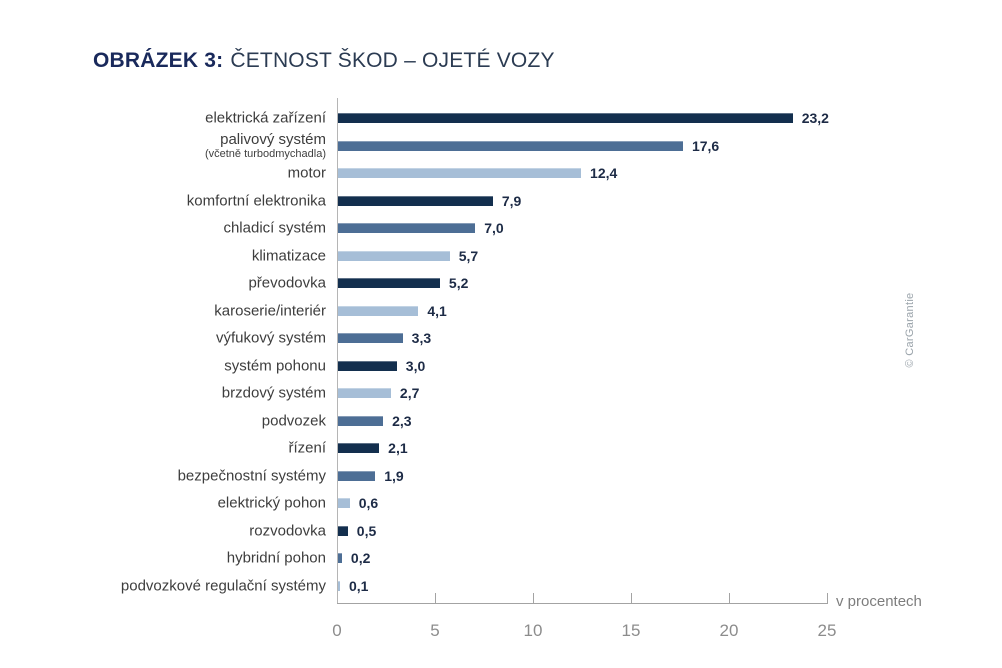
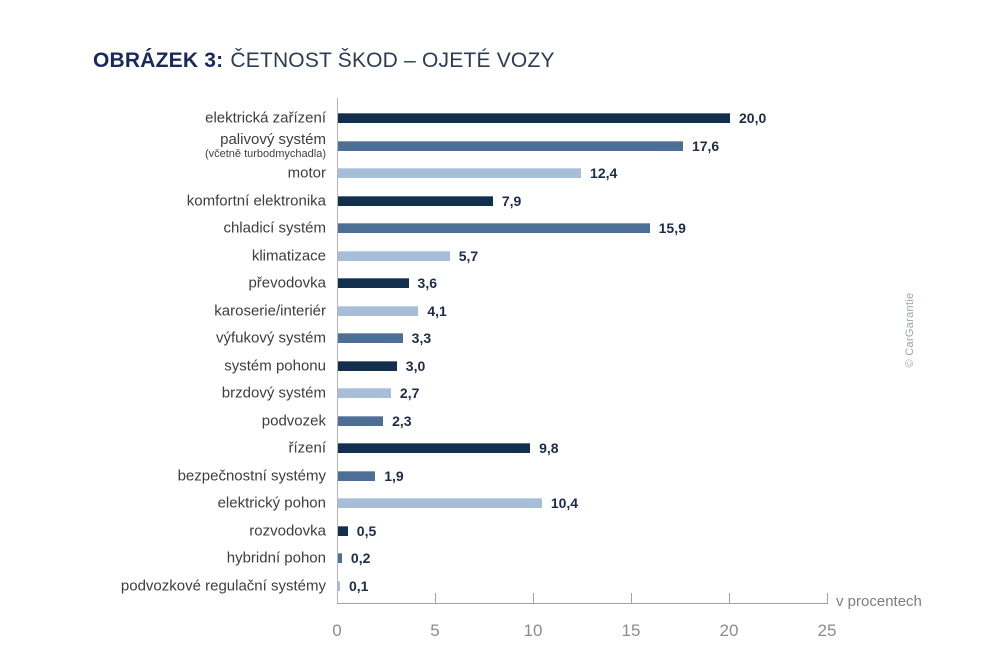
elektrická zařízení: 23,2 -> 20,0
chladicí systém: 7,0 -> 15,9
převodovka: 5,2 -> 3,6
řízení: 2,1 -> 9,8
elektrický pohon: 0,6 -> 10,4
